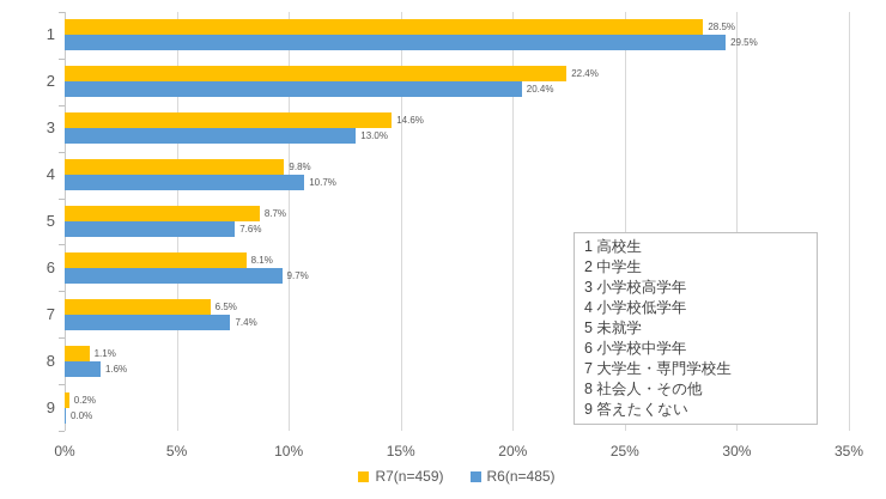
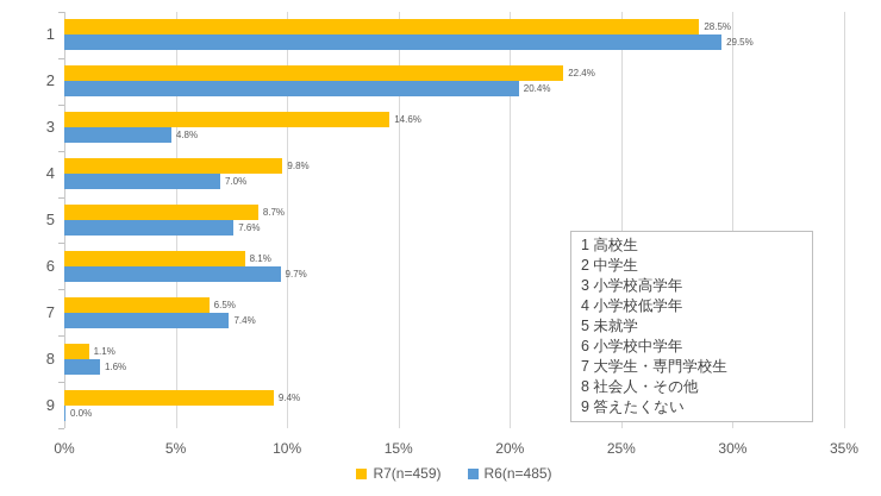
R6(n=485)/3: 13.0% -> 4.8%
R6(n=485)/4: 10.7% -> 7.0%
R7(n=459)/9: 0.2% -> 9.4%
